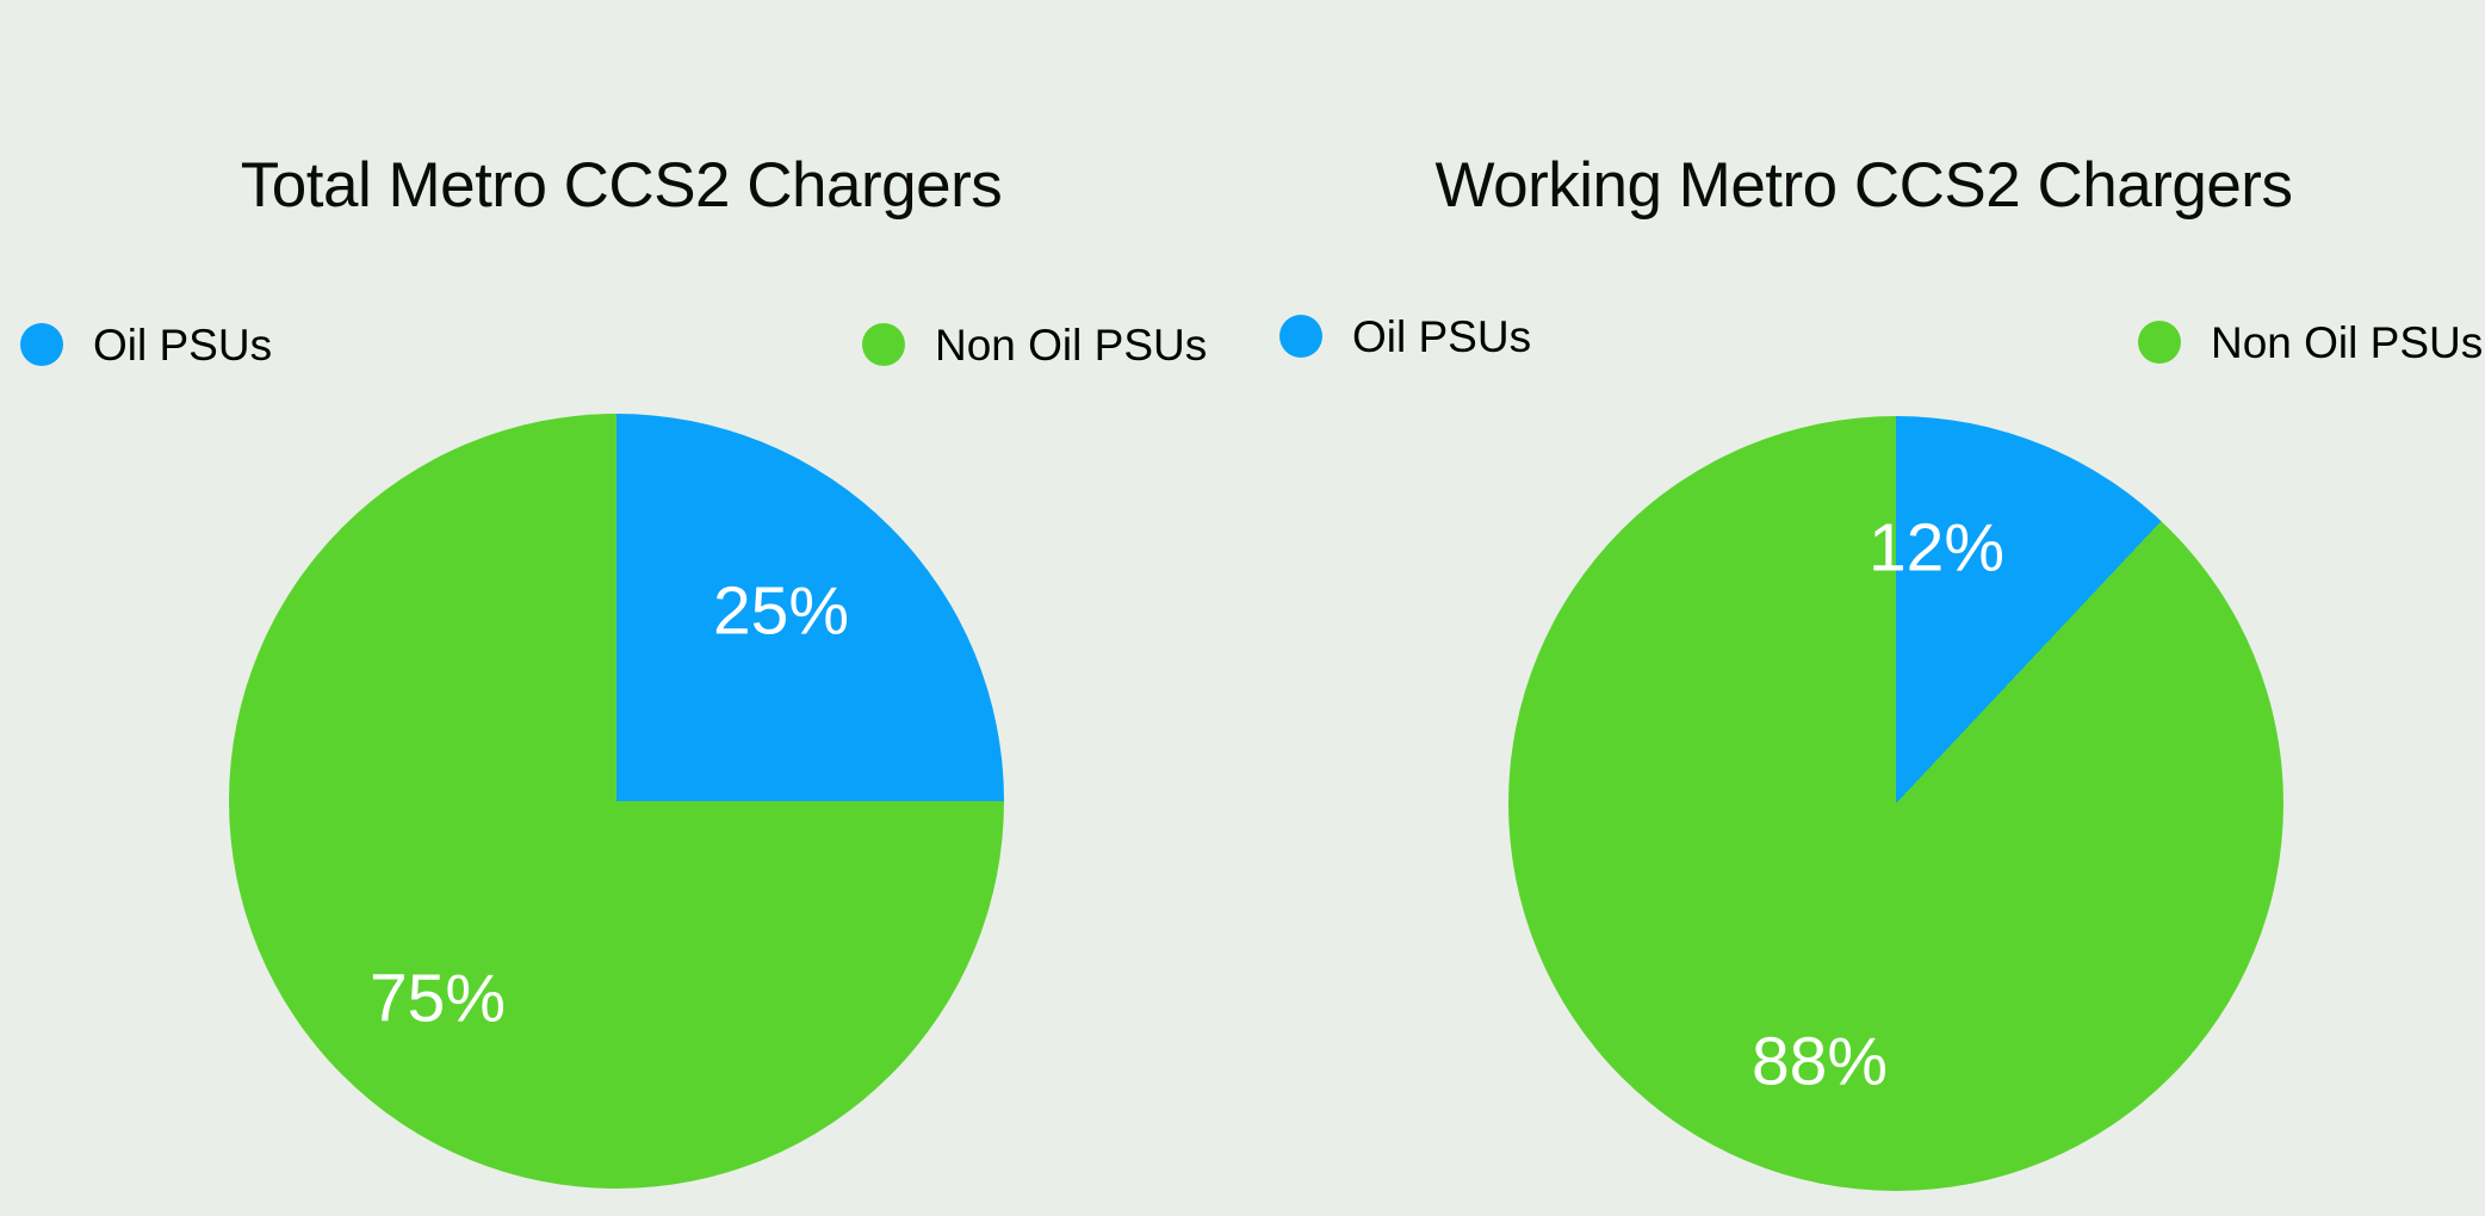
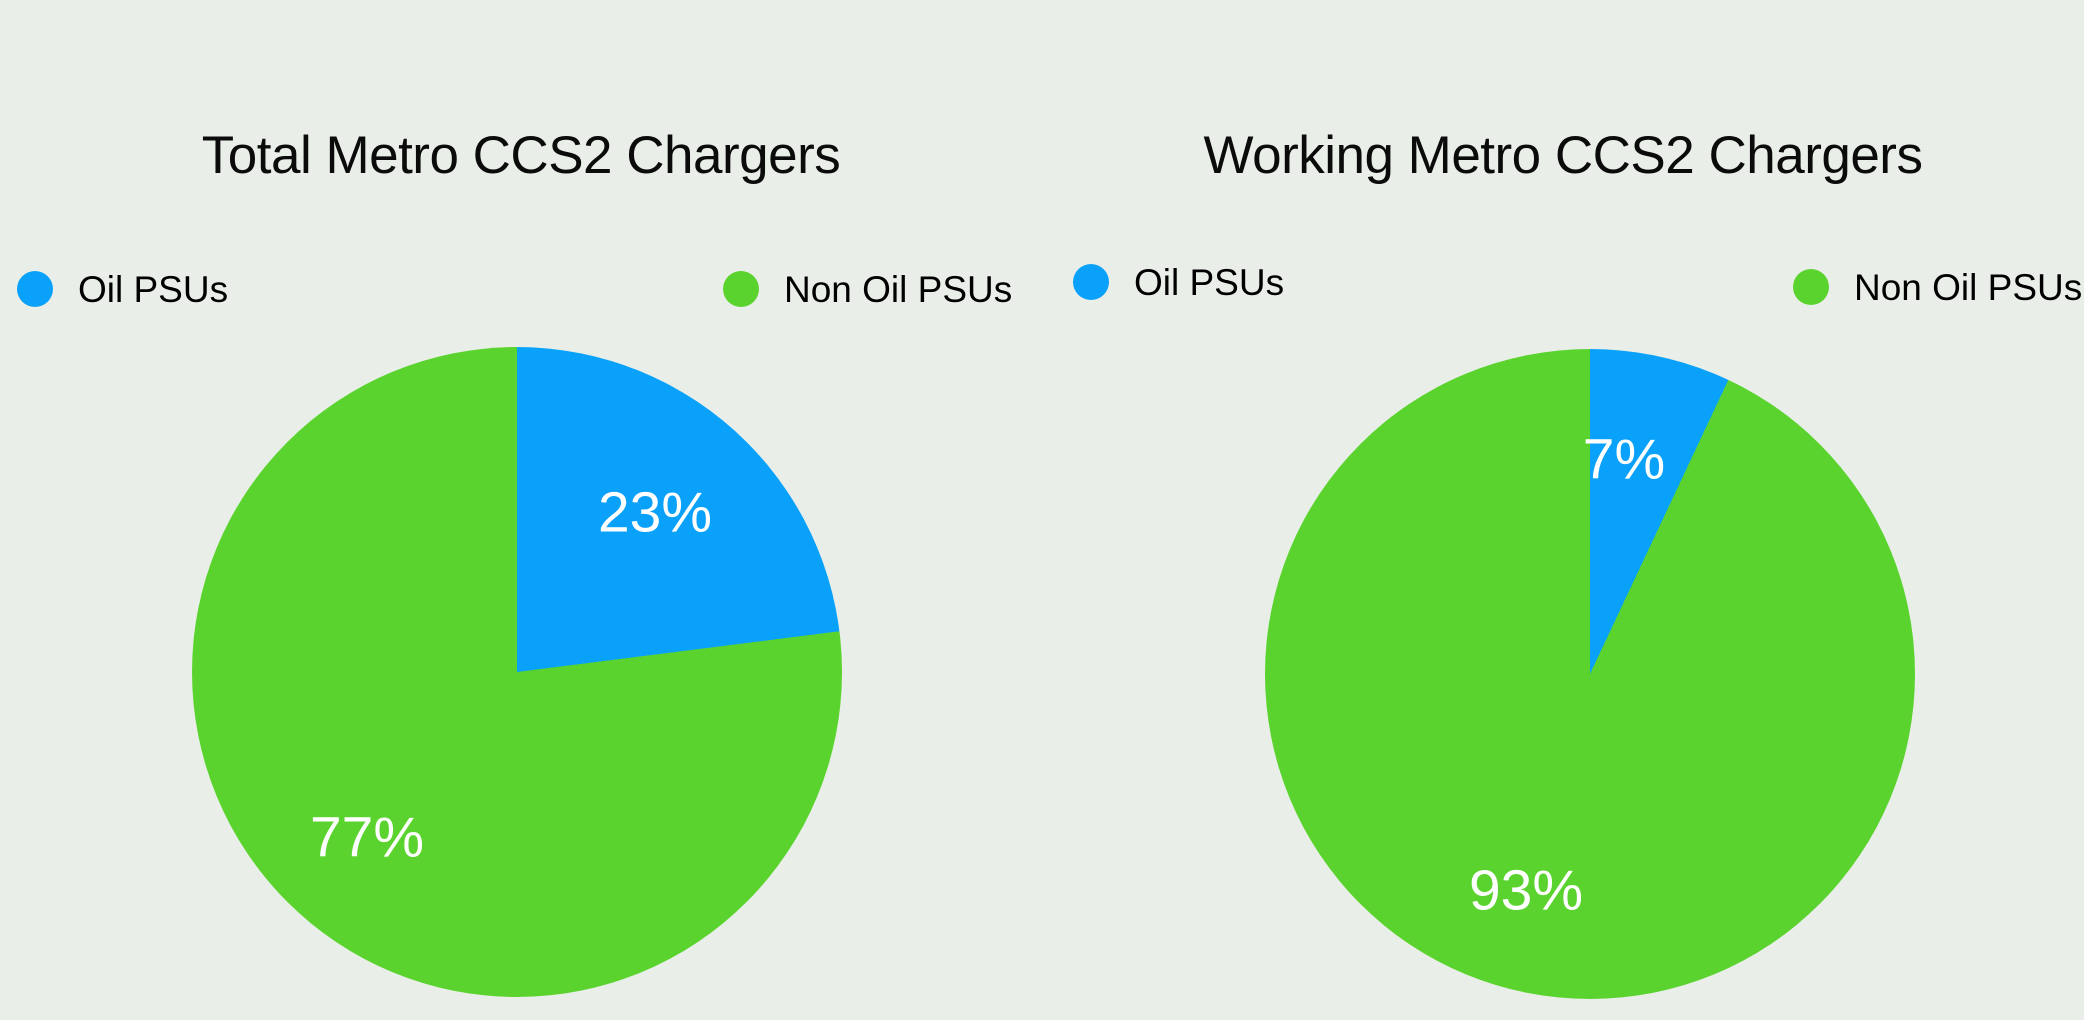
Total Metro CCS2 Chargers/Oil PSUs: 25% -> 23%
Total Metro CCS2 Chargers/Non Oil PSUs: 75% -> 77%
Working Metro CCS2 Chargers/Oil PSUs: 12% -> 7%
Working Metro CCS2 Chargers/Non Oil PSUs: 88% -> 93%
